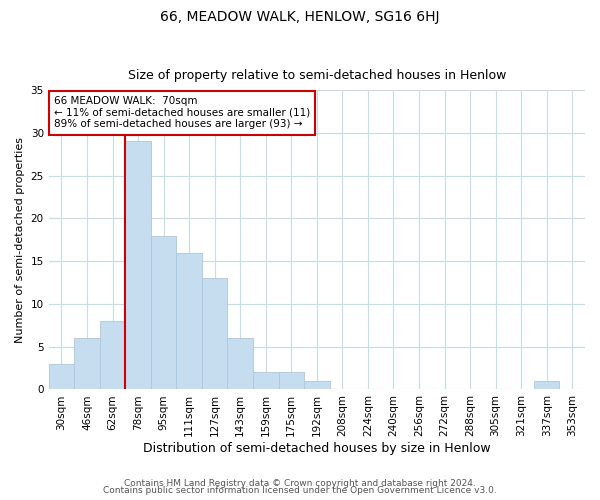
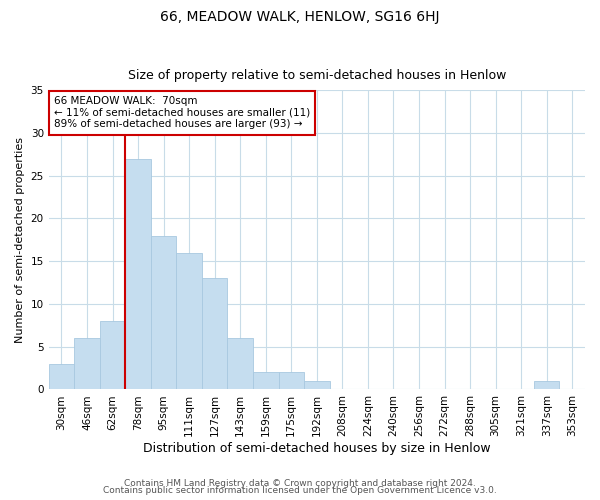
78sqm: 29 -> 27
